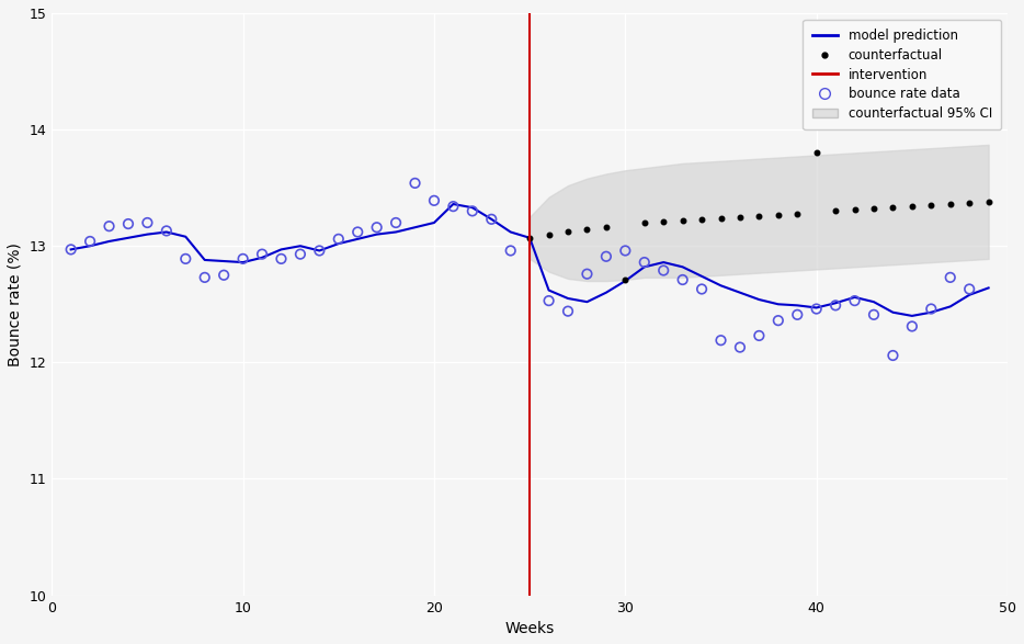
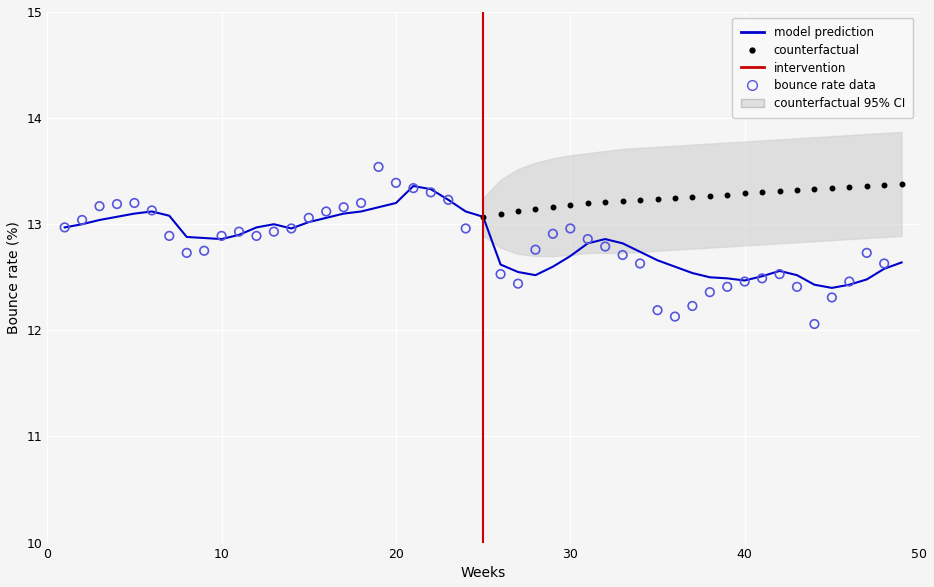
counterfactual/30: 12.71 -> 13.18
counterfactual/40: 13.80 -> 13.29
